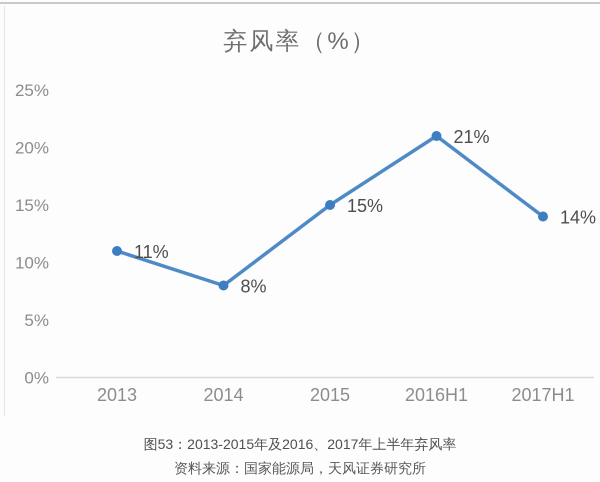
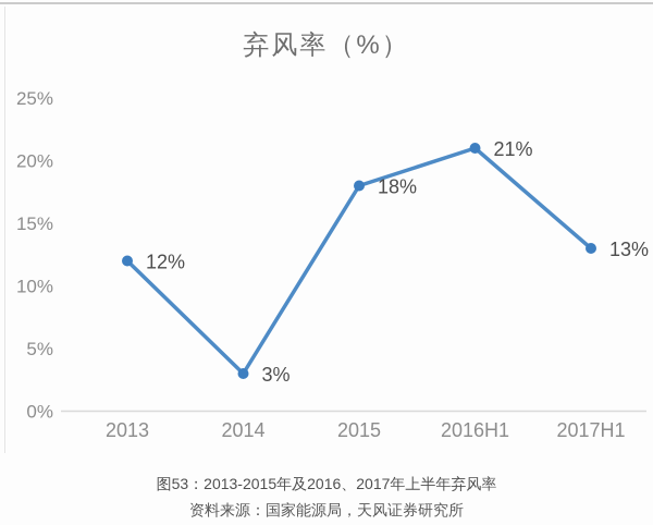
2013: 11% -> 12%
2014: 8% -> 3%
2015: 15% -> 18%
2017H1: 14% -> 13%
